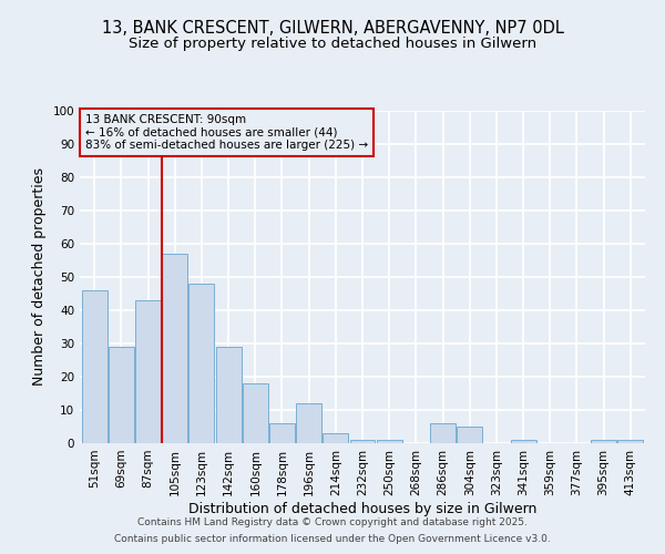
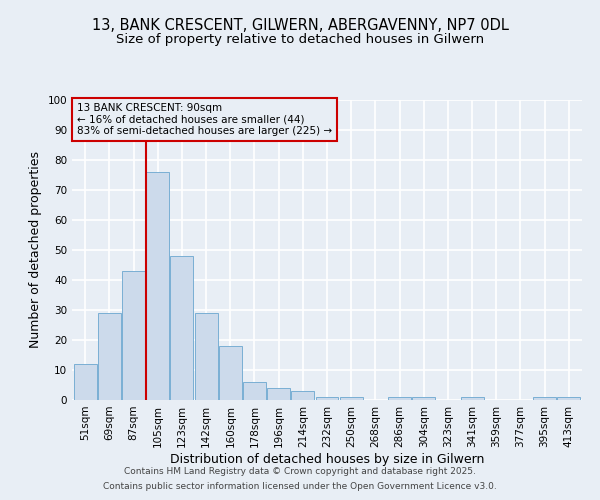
51sqm: 46 -> 12
105sqm: 57 -> 76
196sqm: 12 -> 4
286sqm: 6 -> 1
304sqm: 5 -> 1
